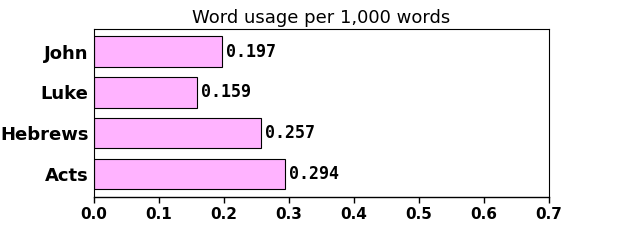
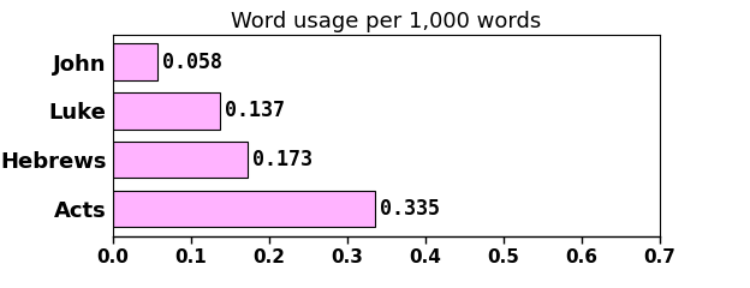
John: 0.197 -> 0.058
Luke: 0.159 -> 0.137
Hebrews: 0.257 -> 0.173
Acts: 0.294 -> 0.335
